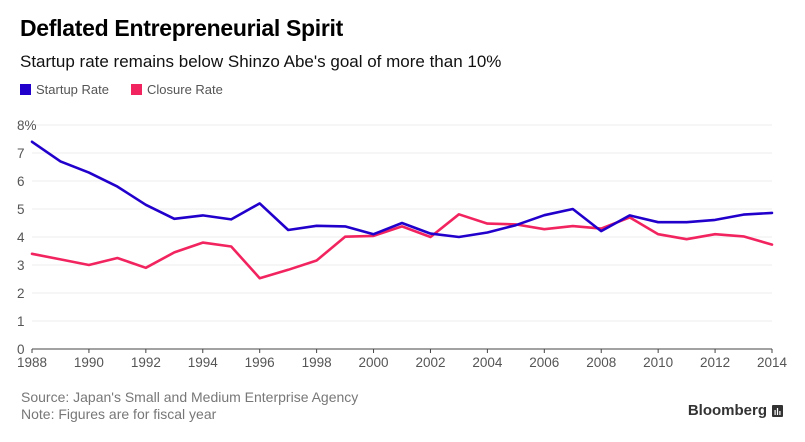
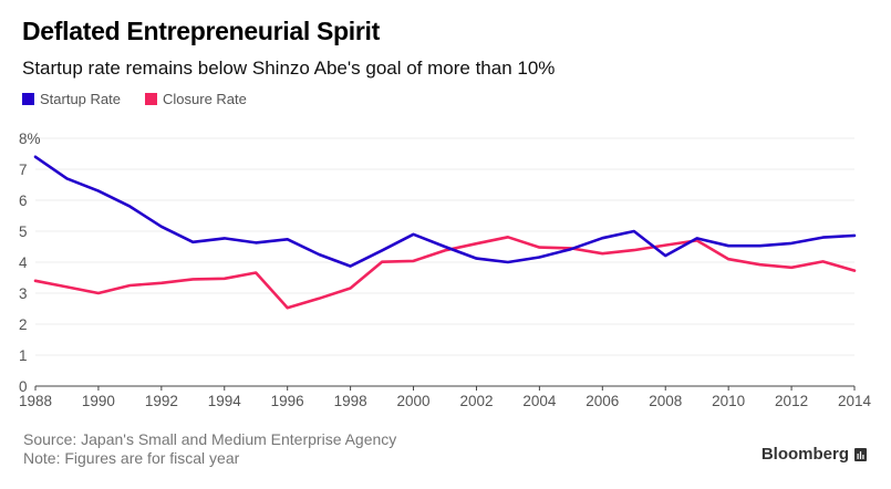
Closure Rate/1992: 2.9% -> 3.3%
Closure Rate/1994: 3.8% -> 3.5%
Startup Rate/1996: 5.2% -> 4.7%
Startup Rate/1998: 4.4% -> 3.9%
Startup Rate/2000: 4.1% -> 4.9%
Closure Rate/2002: 4.0% -> 4.6%
Closure Rate/2008: 4.3% -> 4.5%
Closure Rate/2012: 4.1% -> 3.8%
